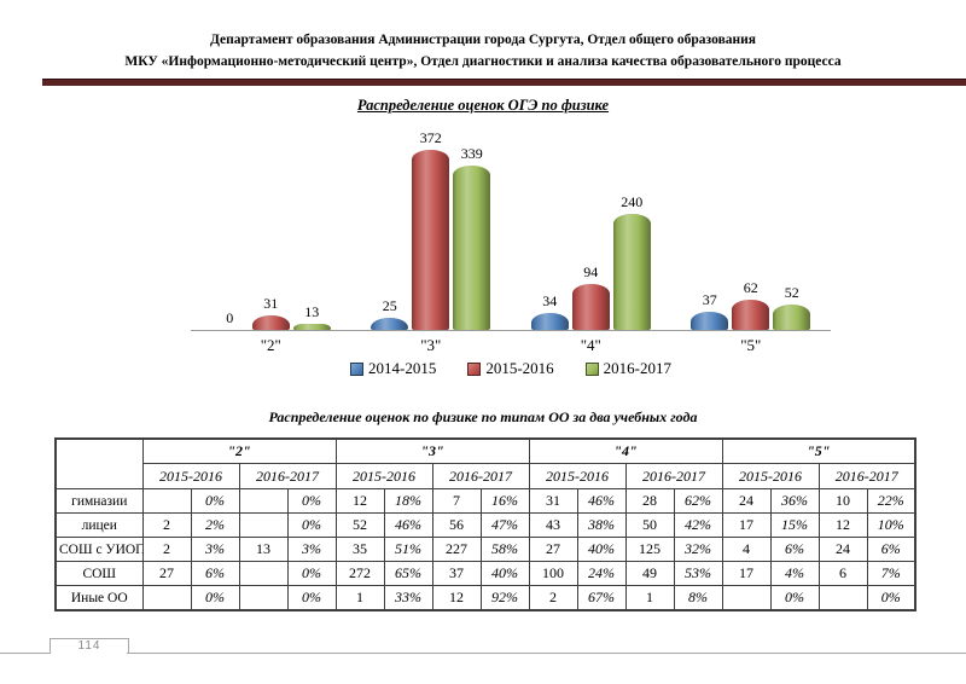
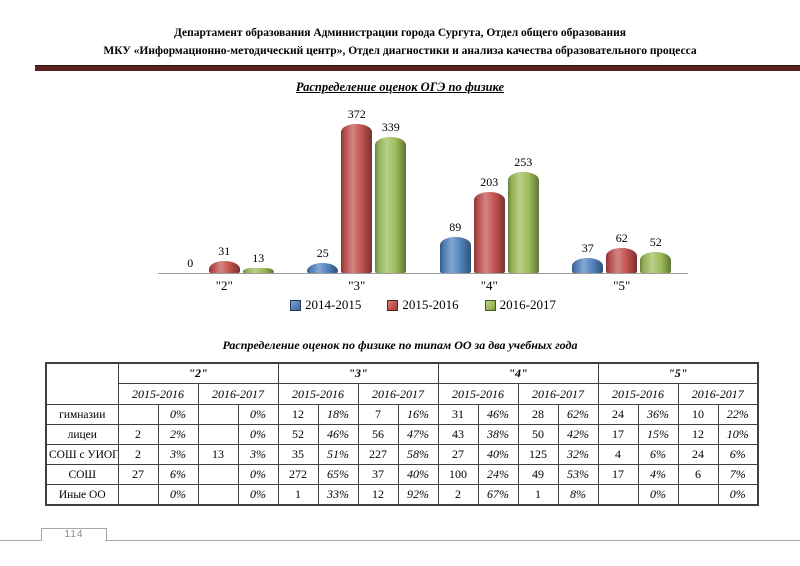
2014-2015/"4": 34 -> 89
2015-2016/"4": 94 -> 203
2016-2017/"4": 240 -> 253
